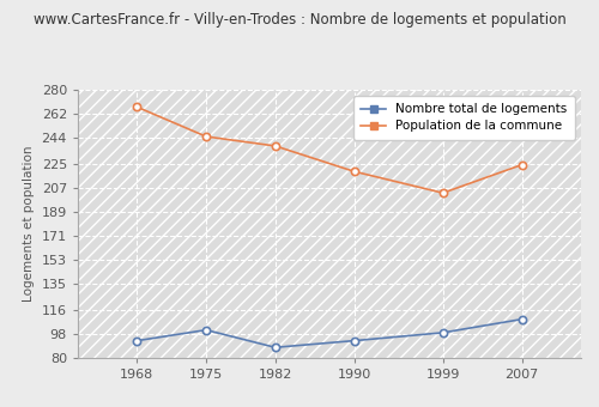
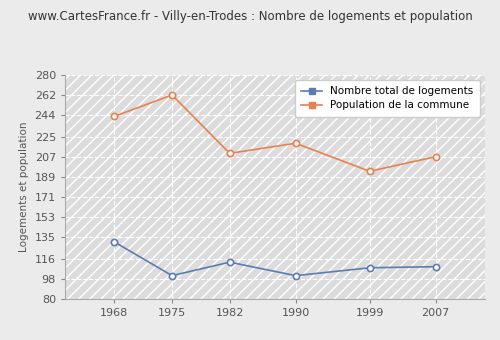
Nombre total de logements/1968: 93 -> 131
Population de la commune/1968: 267 -> 243
Population de la commune/1975: 245 -> 262
Nombre total de logements/1982: 88 -> 113
Population de la commune/1982: 238 -> 210
Nombre total de logements/1990: 93 -> 101
Nombre total de logements/1999: 99 -> 108
Population de la commune/1999: 203 -> 194
Population de la commune/2007: 224 -> 207
